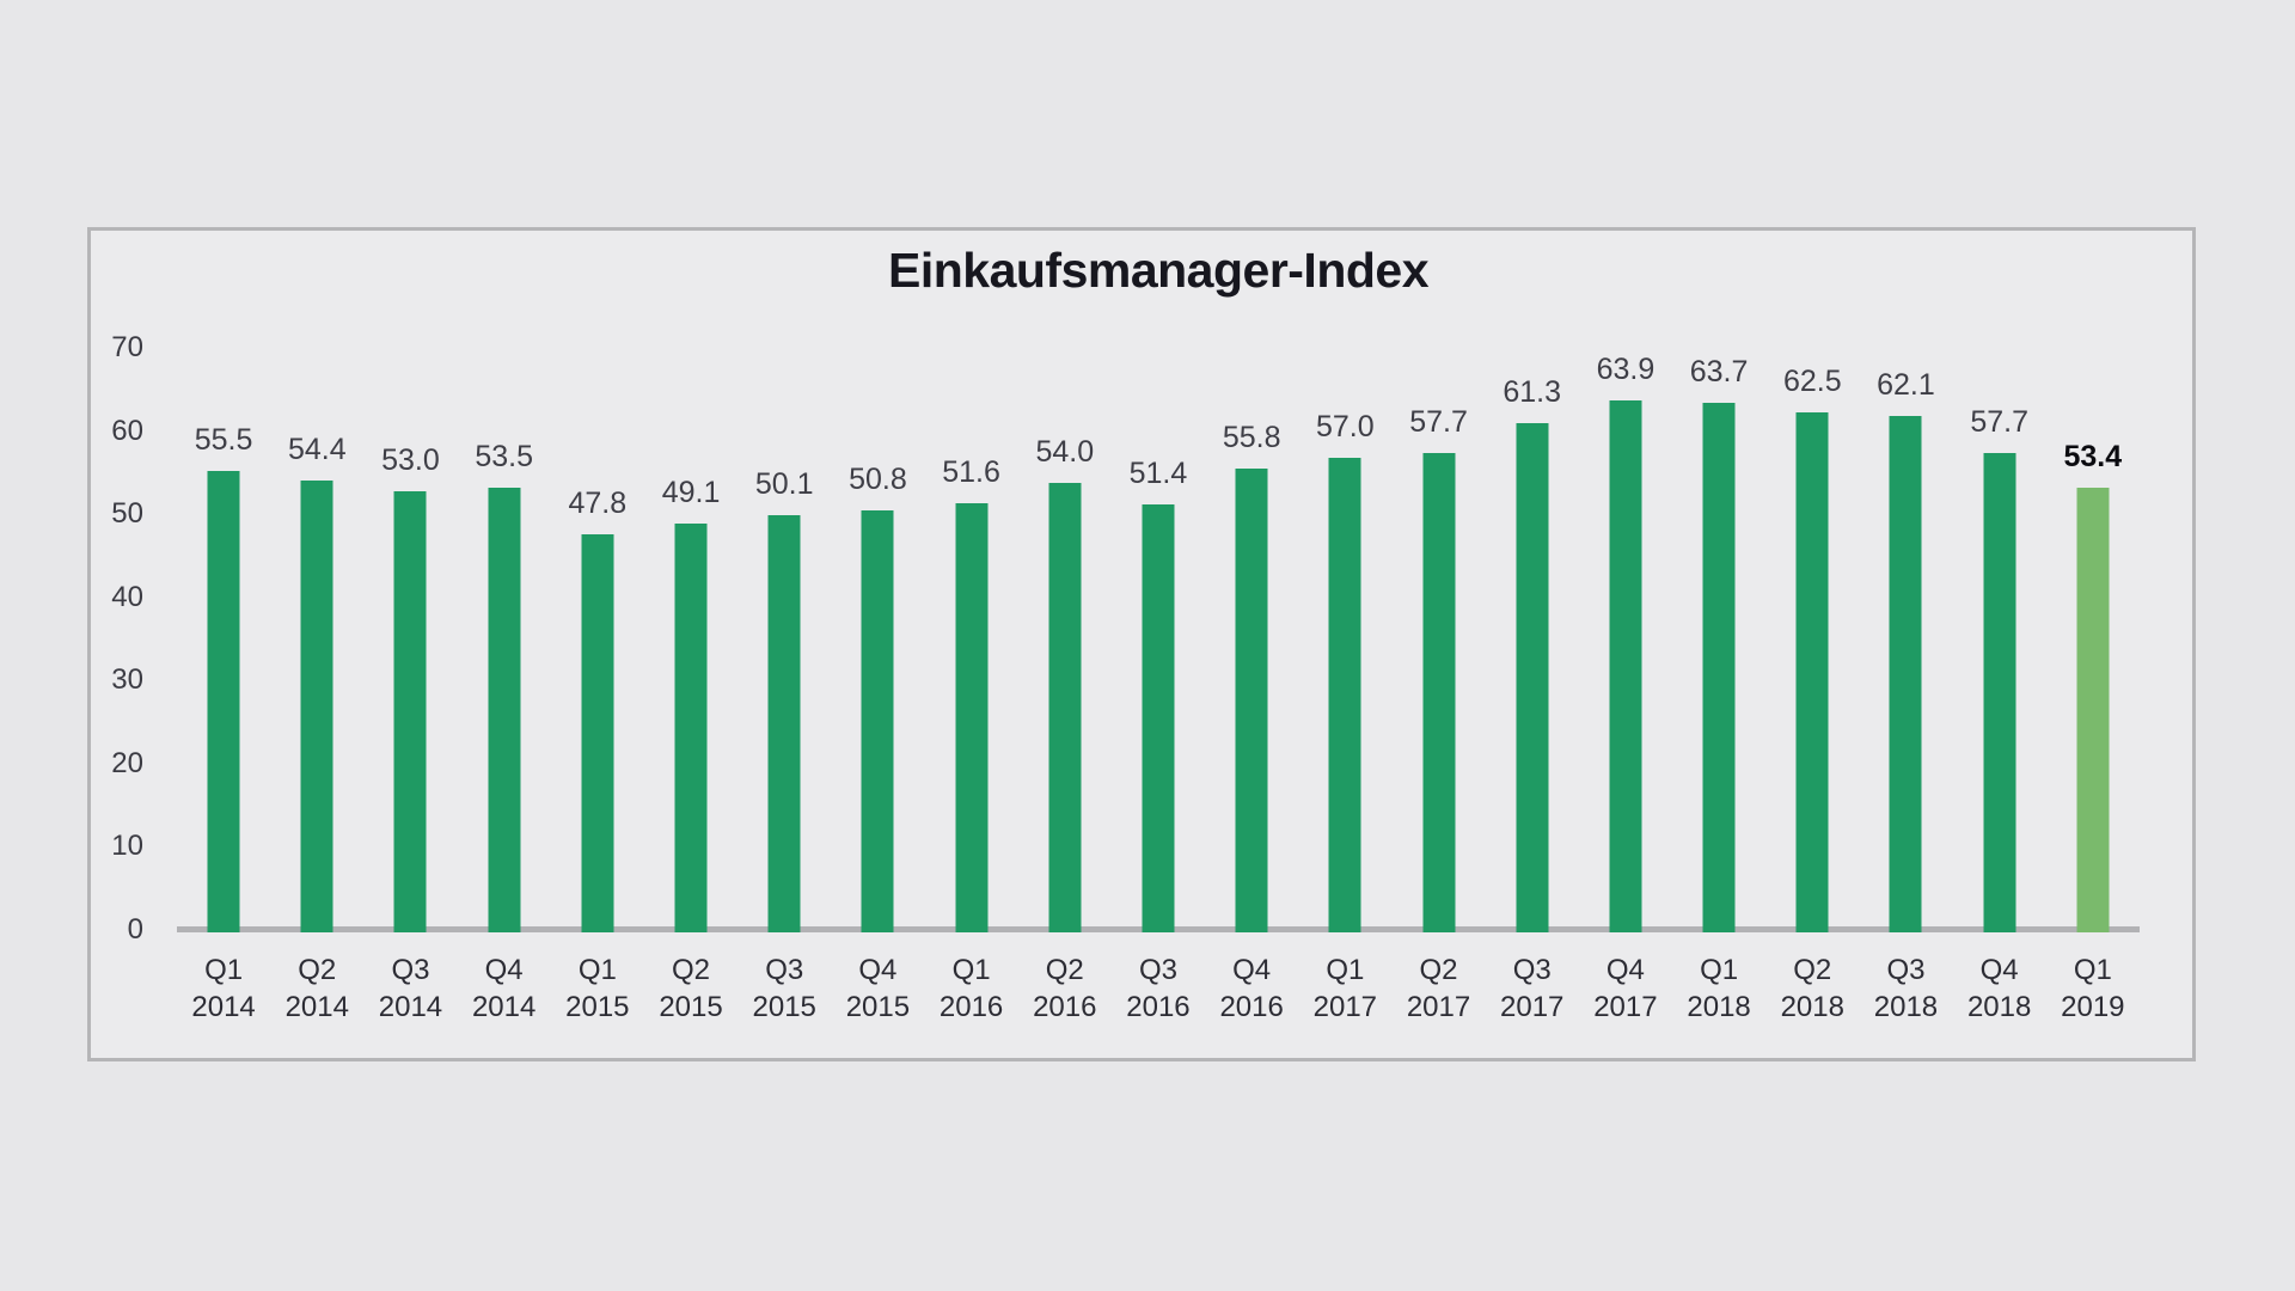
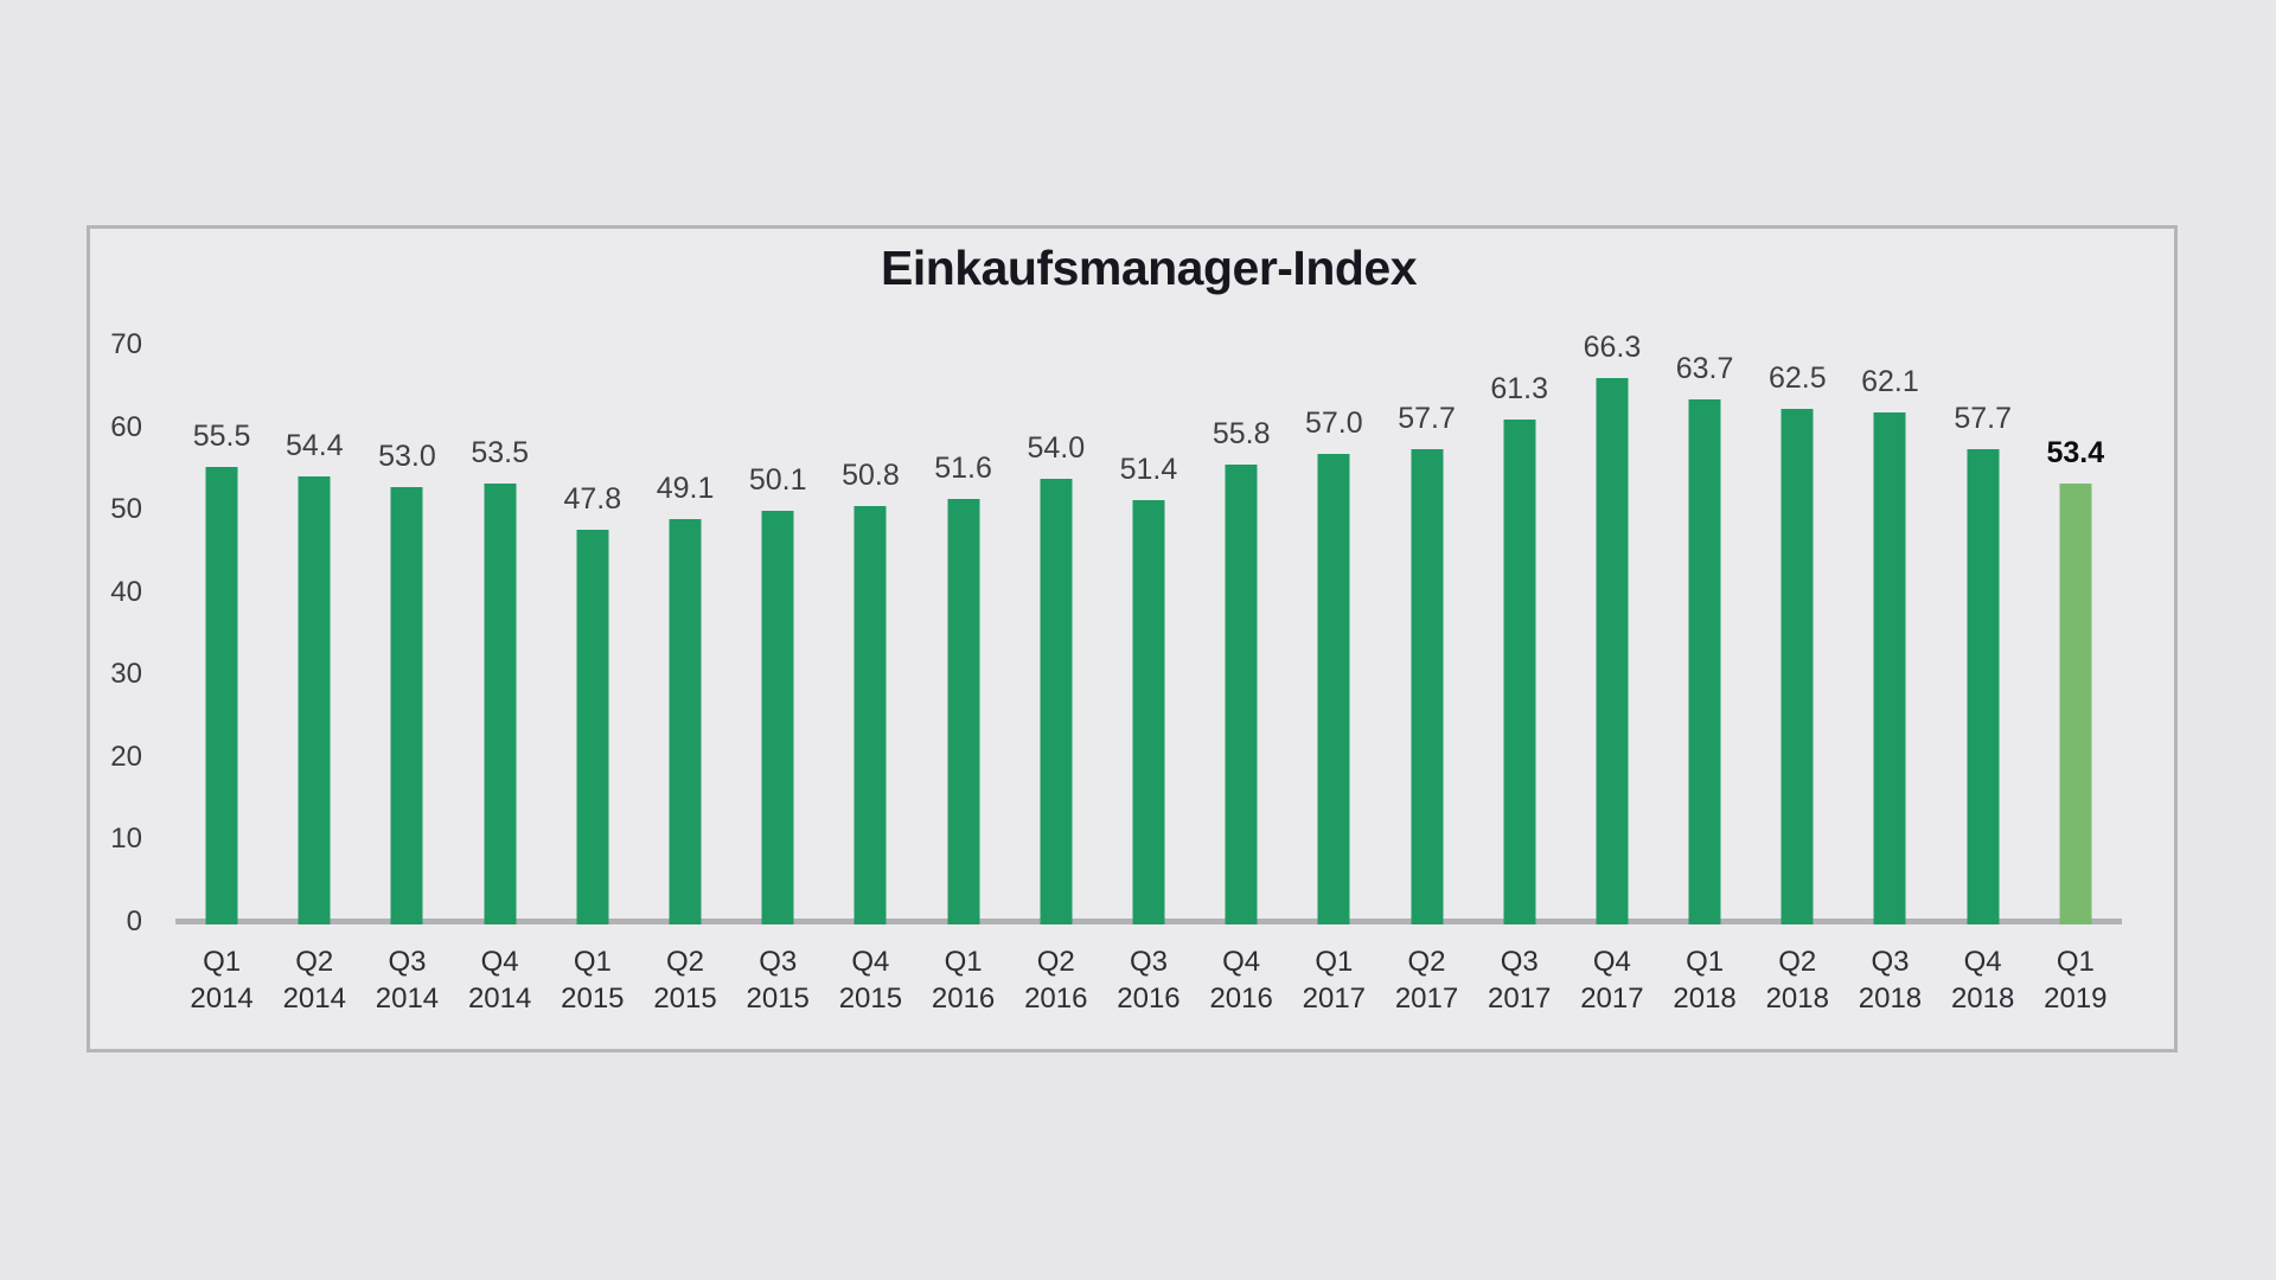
Q4 2017: 63.9 -> 66.3
